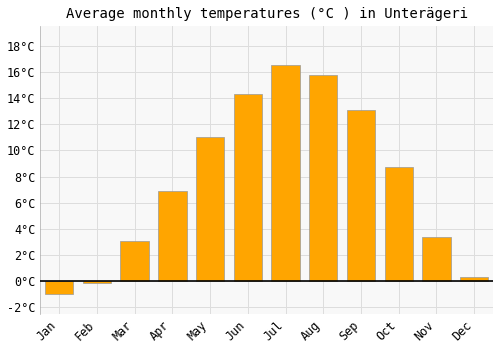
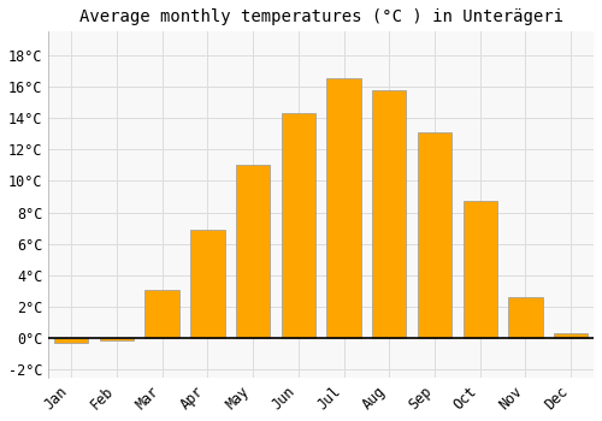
Jan: -1.0°C -> -0.3°C
Nov: 3.4°C -> 2.6°C
